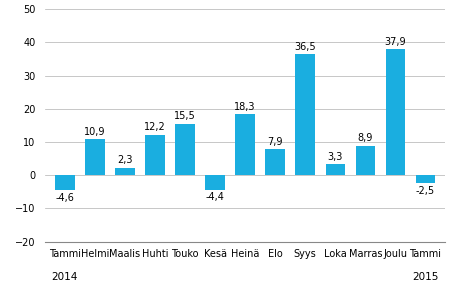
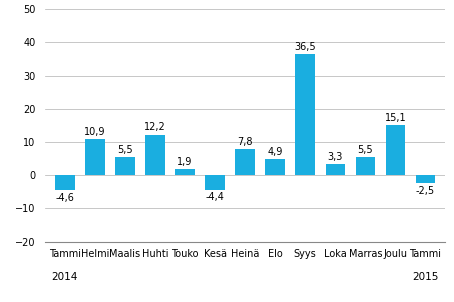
Maalis: 2,3 -> 5,5
Touko: 15,5 -> 1,9
Heinä: 18,3 -> 7,8
Elo: 7,9 -> 4,9
Marras: 8,9 -> 5,5
Joulu: 37,9 -> 15,1
